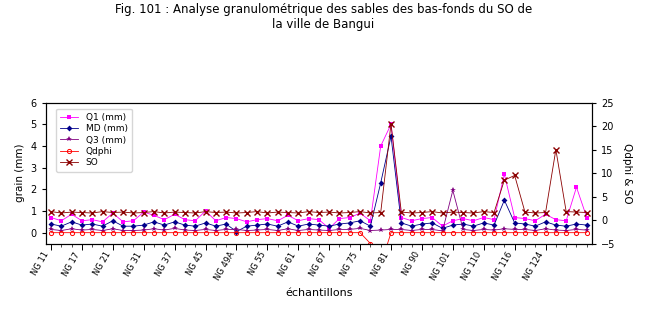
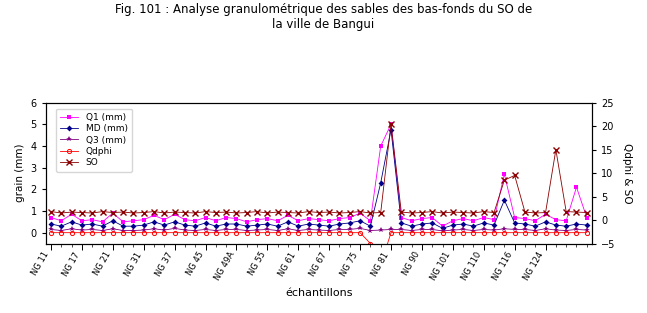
Q1 (mm)/NG 31: 0.95 -> 0.60
Q1 (mm)/NG 45: 1.00 -> 0.70
MD (mm)/NG 49A: 0.05 -> 0.40
Q1 (mm)/NG 67: 0.20 -> 0.55
MD (mm)/NG 81: 4.45 -> 4.75
Q3 (mm)/NG 101: 1.95 -> 0.12
